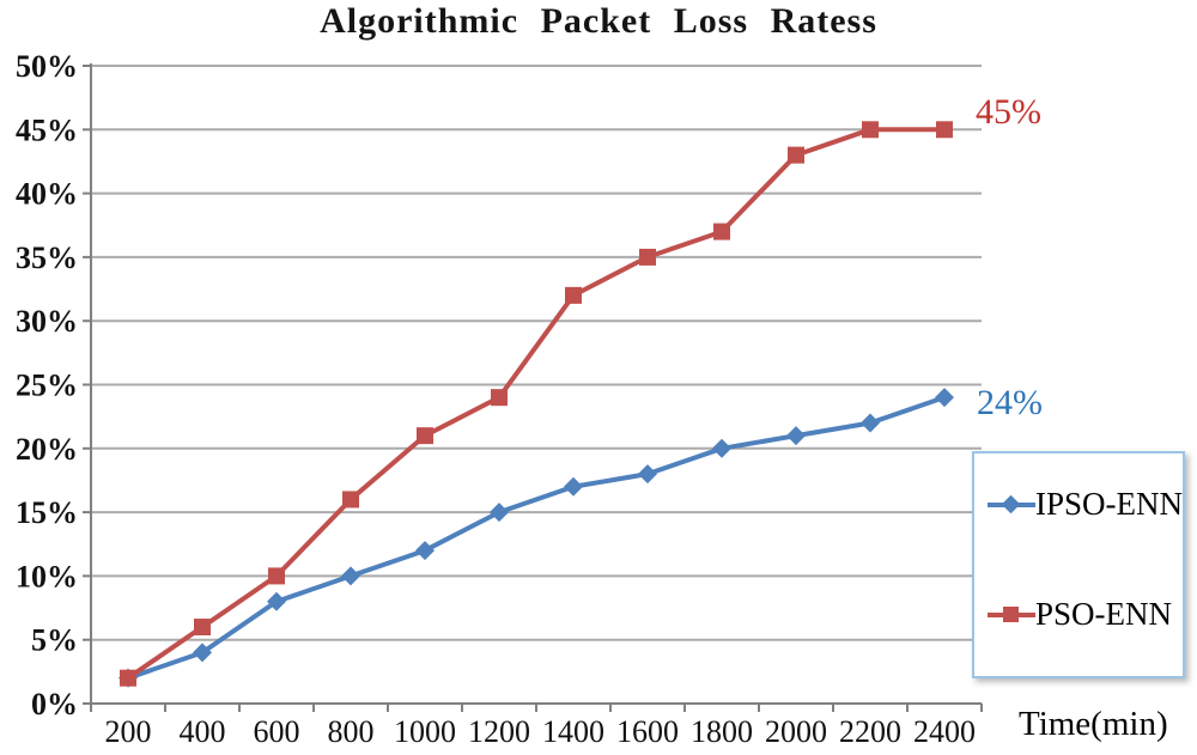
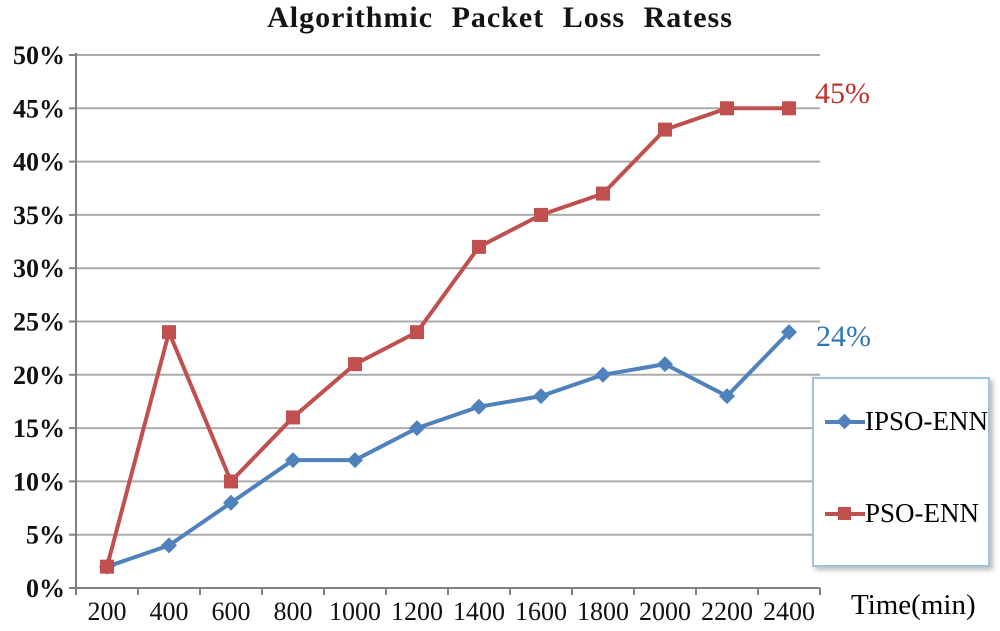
PSO-ENN/400: 6% -> 24%
IPSO-ENN/800: 10% -> 12%
IPSO-ENN/2200: 22% -> 18%
